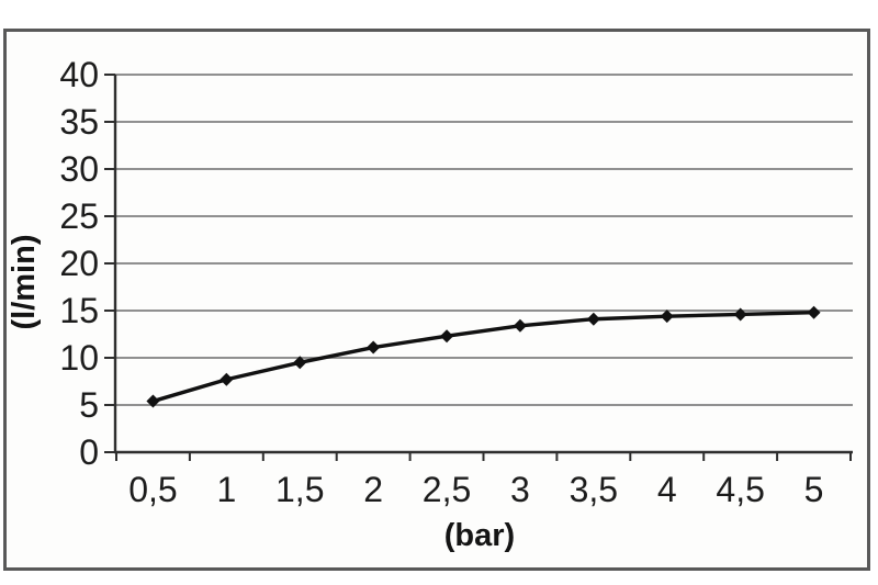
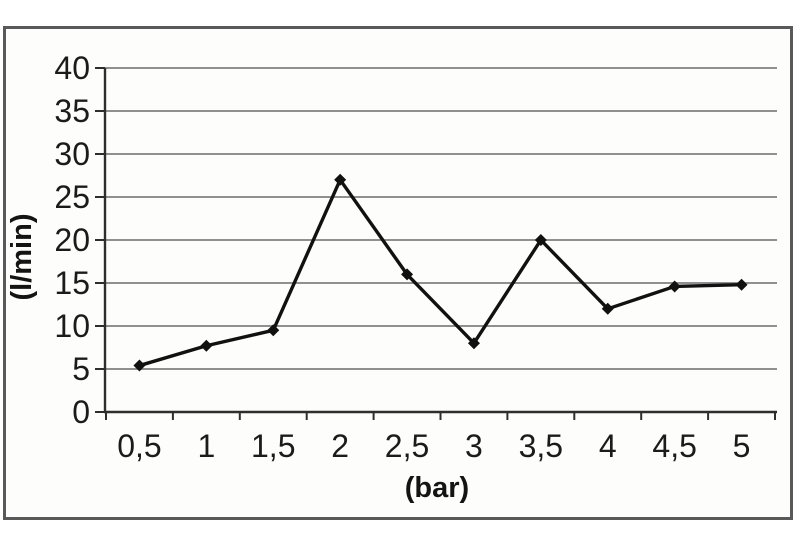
2: 11 -> 27
2,5: 12 -> 16
3: 13 -> 8
3,5: 14 -> 20
4: 14 -> 12
